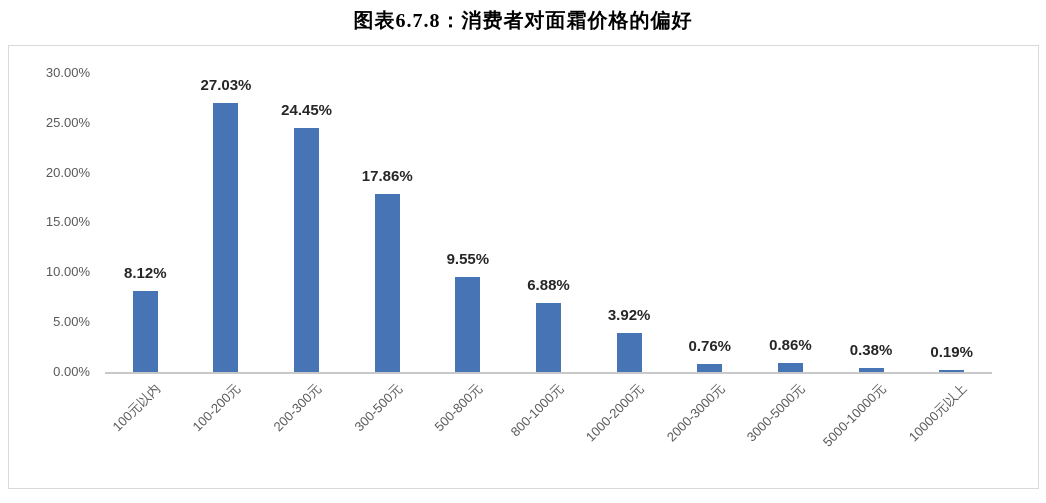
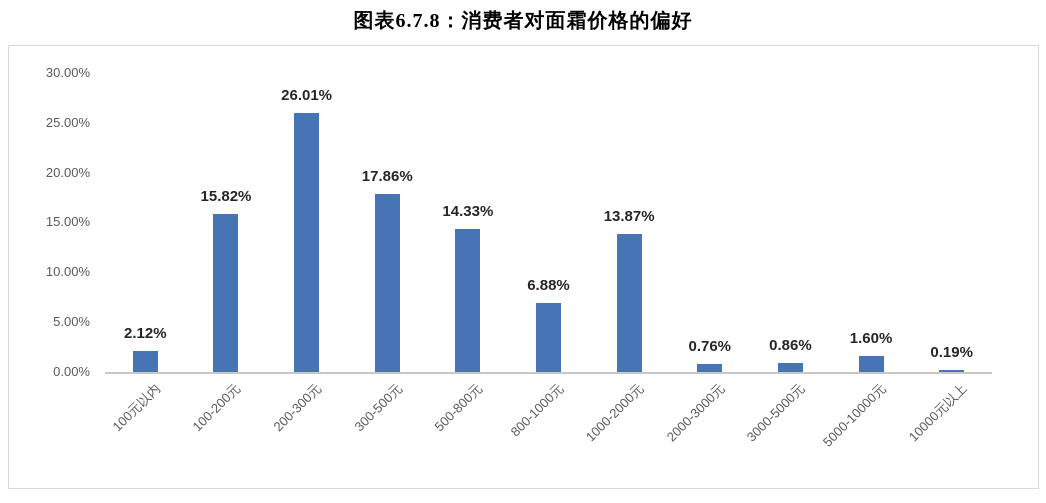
100元以内: 8.12% -> 2.12%
100-200元: 27.03% -> 15.82%
200-300元: 24.45% -> 26.01%
500-800元: 9.55% -> 14.33%
1000-2000元: 3.92% -> 13.87%
5000-10000元: 0.38% -> 1.60%
